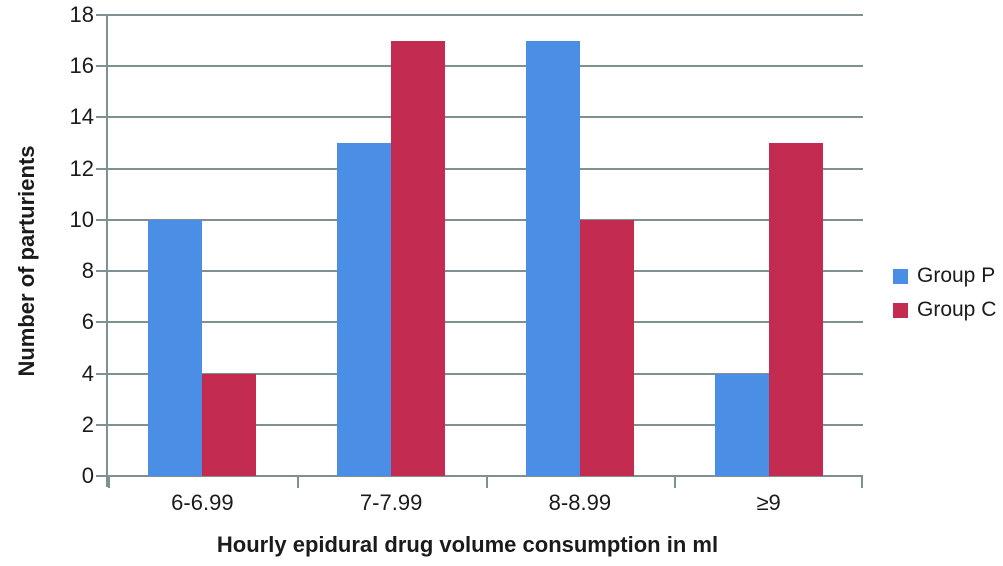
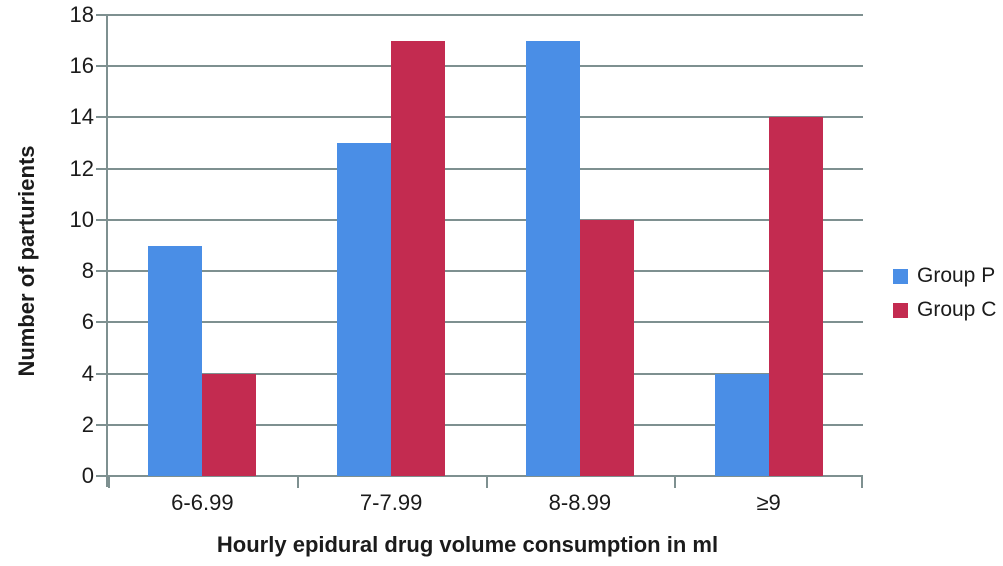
Group P/6-6.99: 10 -> 9
Group C/≥9: 13 -> 14
